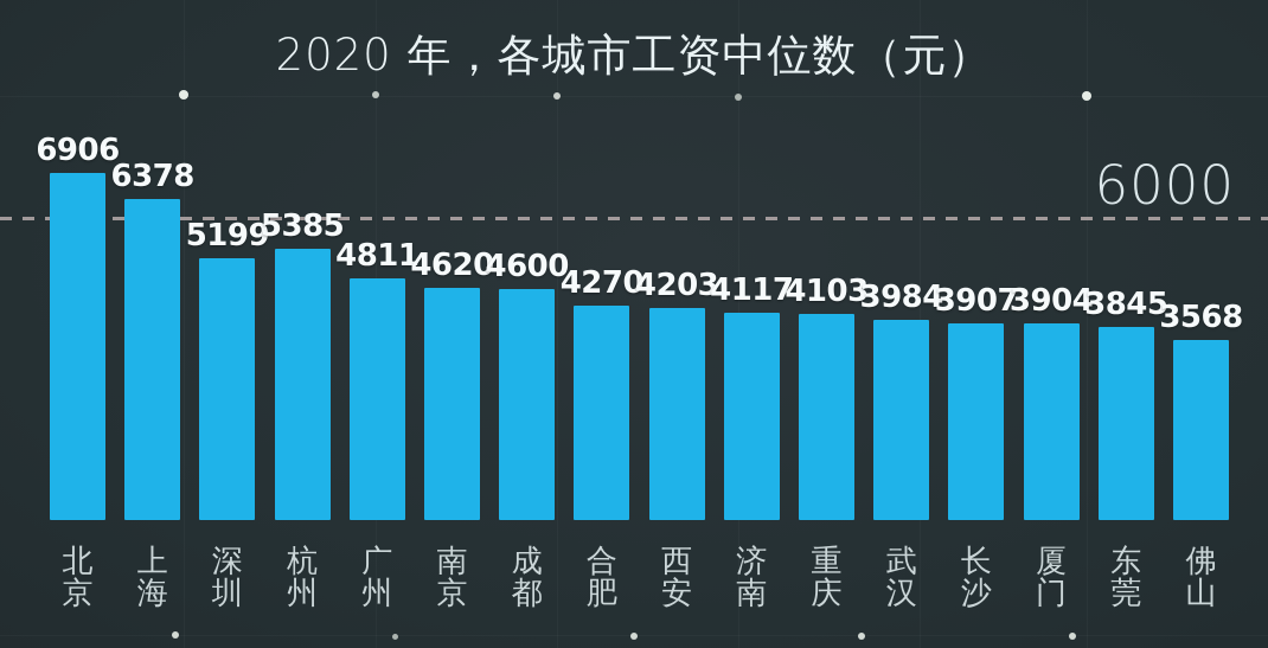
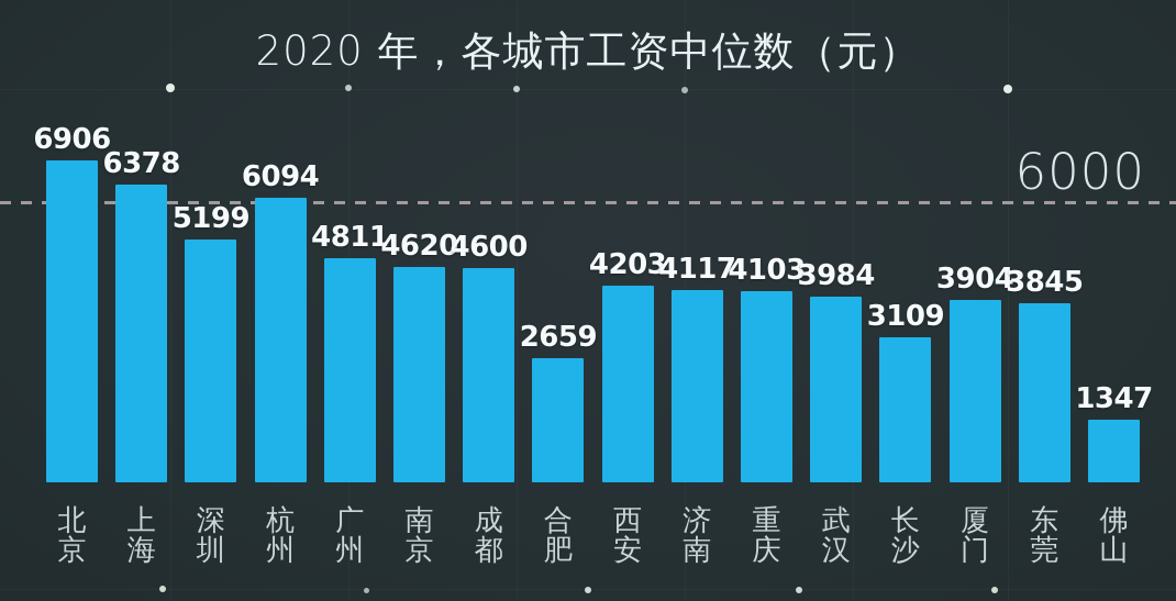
杭州: 5385 -> 6094
合肥: 4270 -> 2659
长沙: 3907 -> 3109
佛山: 3568 -> 1347
